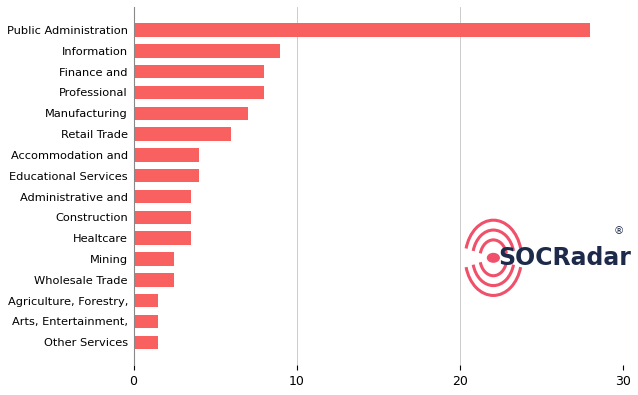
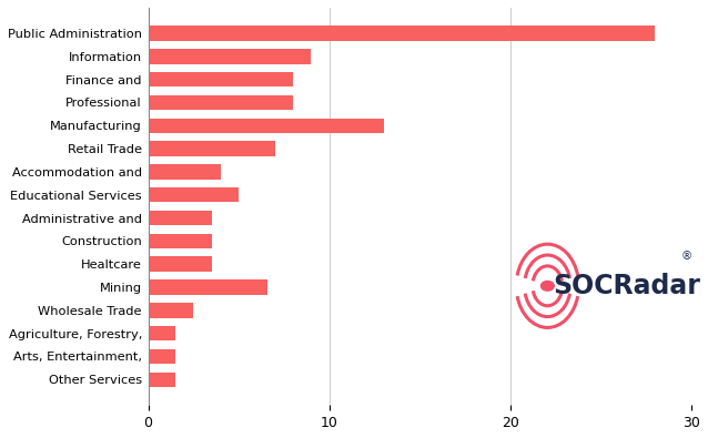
Manufacturing: 7.0 -> 13.0
Retail Trade: 6.0 -> 7.0
Educational Services: 4.0 -> 5.0
Mining: 2.5 -> 6.6
